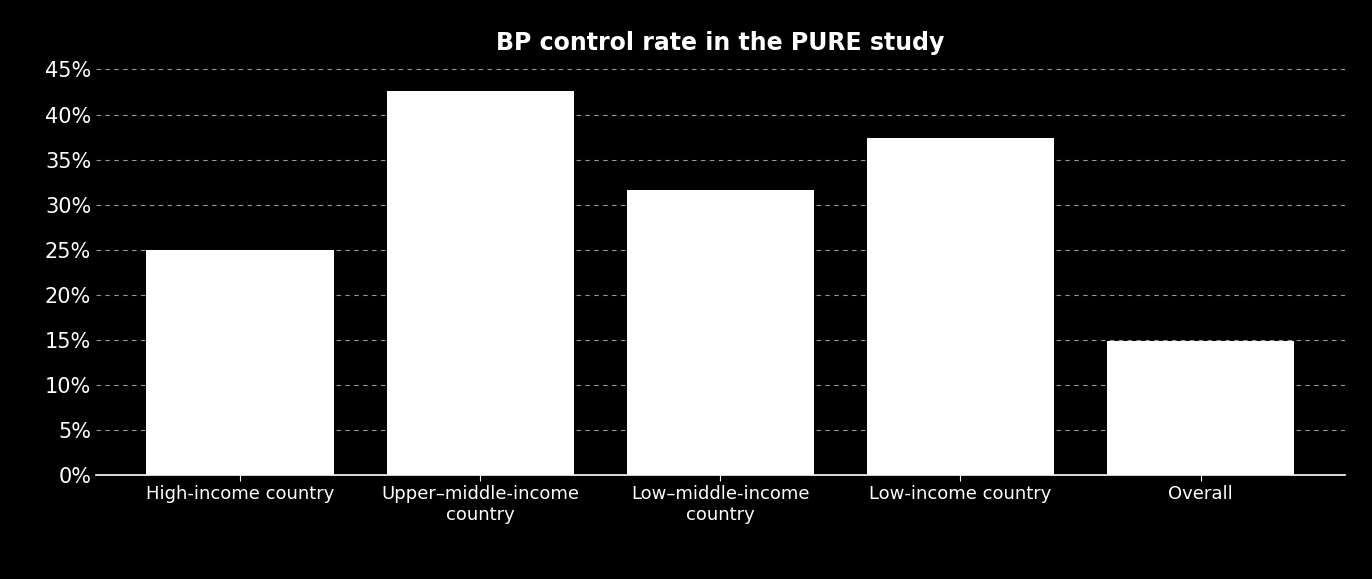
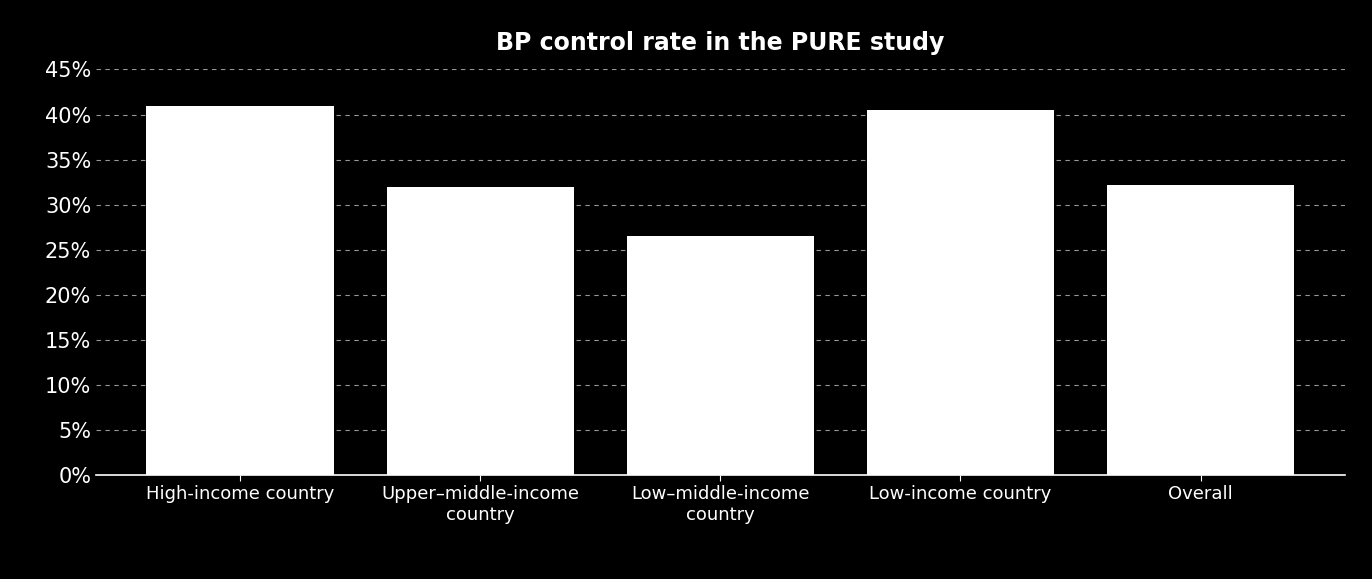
High-income country: 25.0% -> 41.0%
Upper–middle-income country: 42.6% -> 32.0%
Low–middle-income country: 31.6% -> 26.5%
Low-income country: 37.4% -> 40.5%
Overall: 14.8% -> 32.2%
